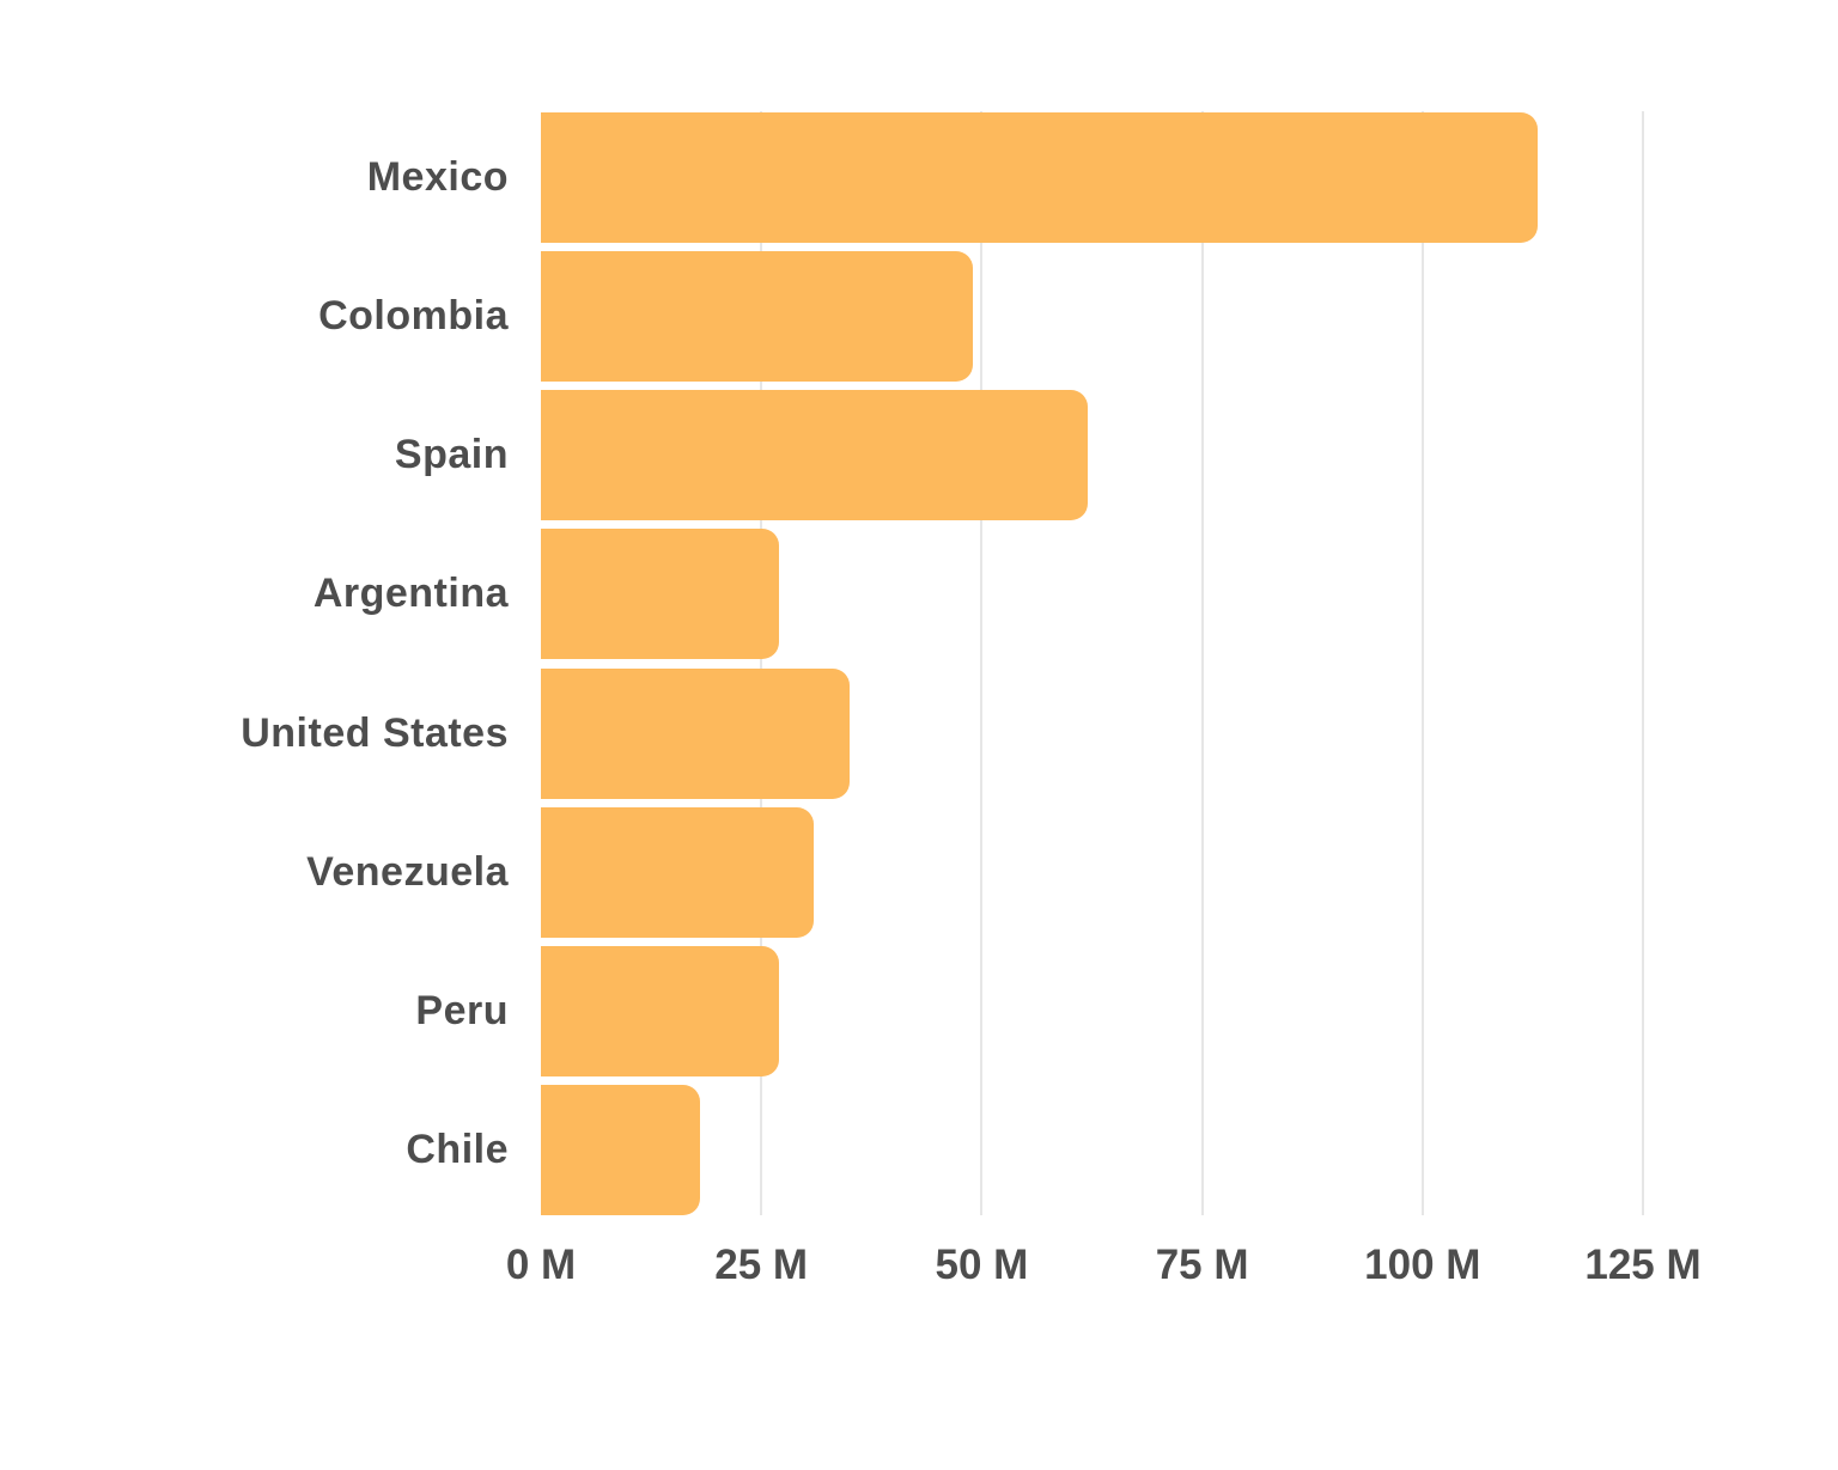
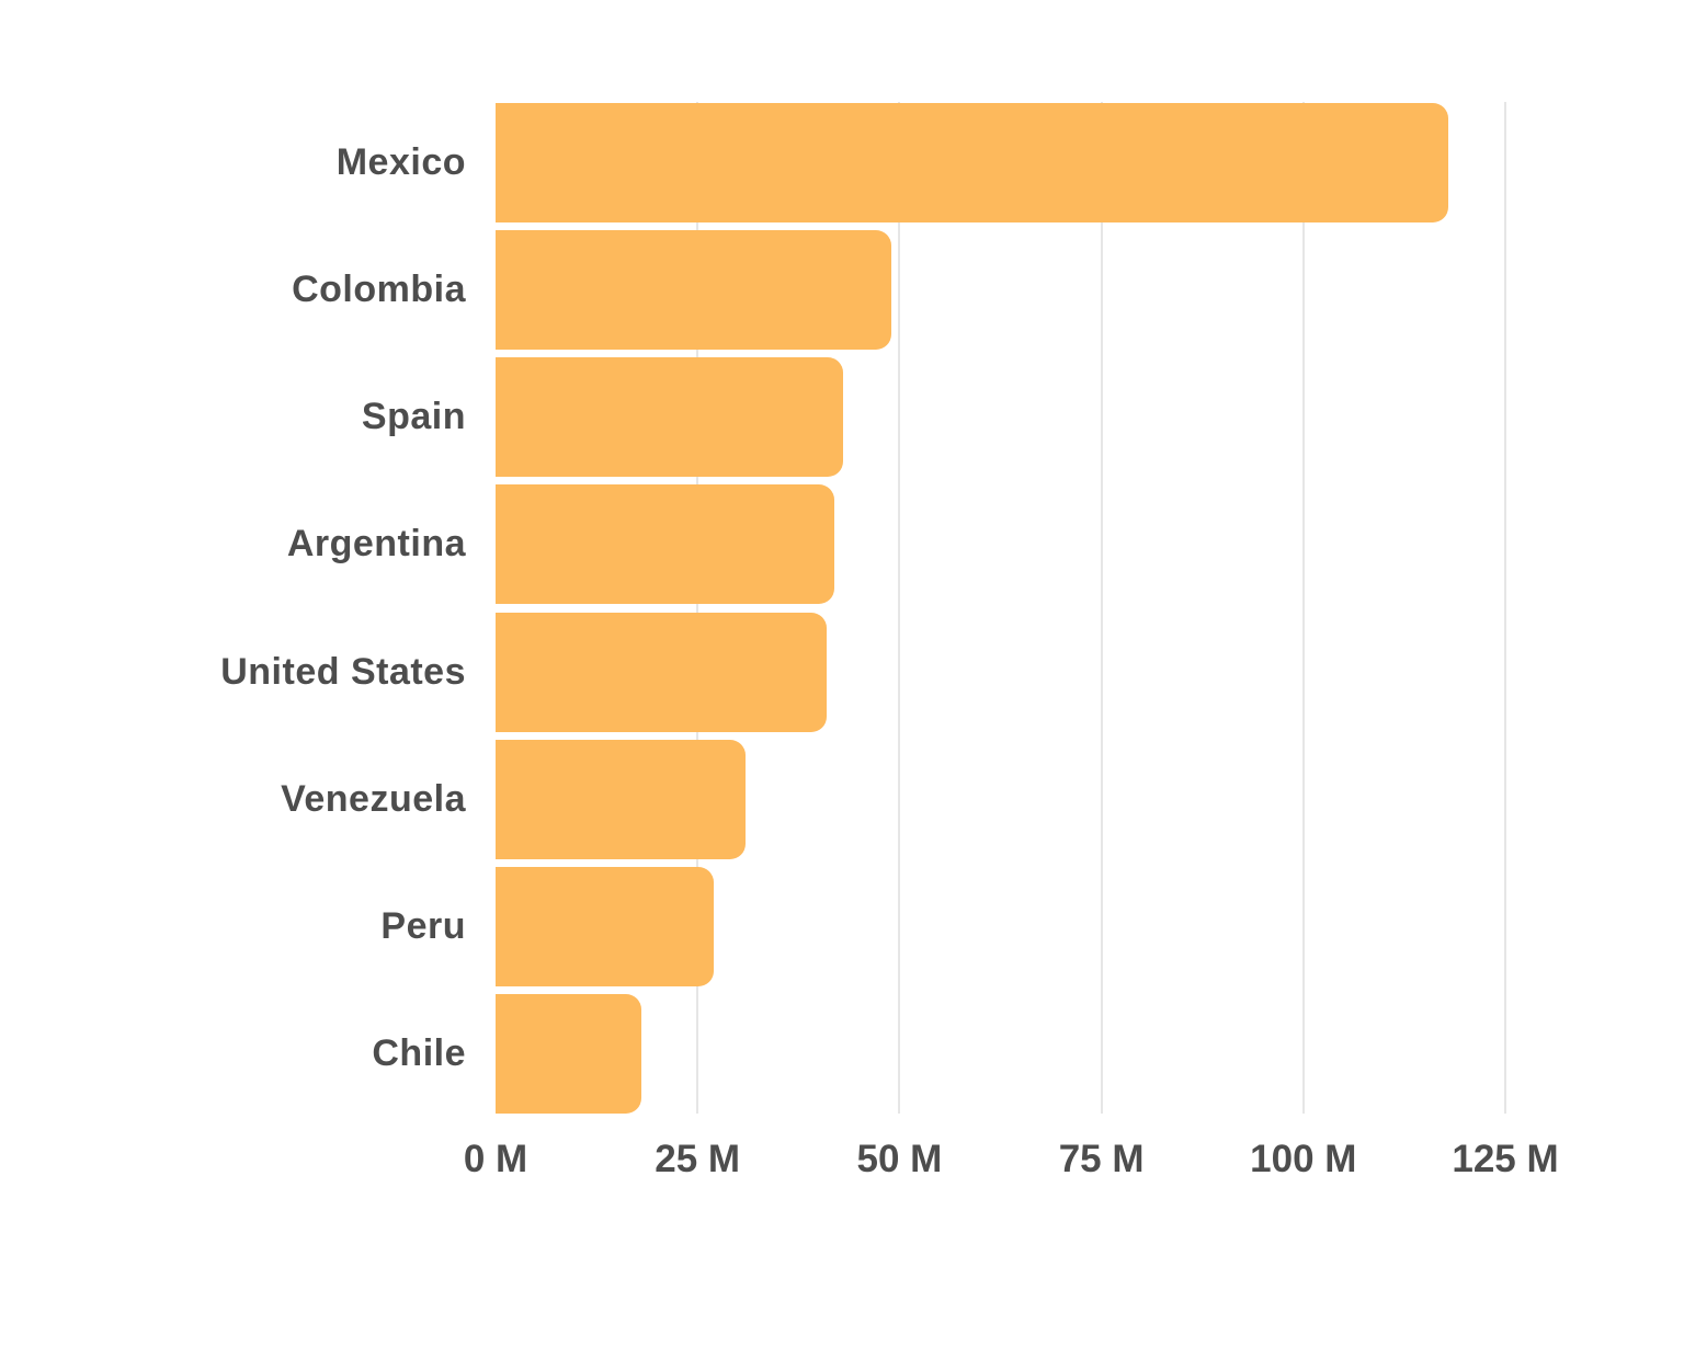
Mexico: 113M -> 118M
Spain: 62M -> 43M
Argentina: 27M -> 42M
United States: 35M -> 41M
